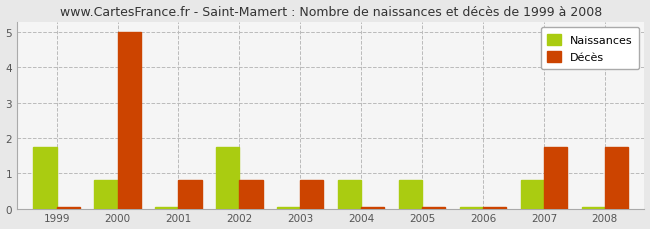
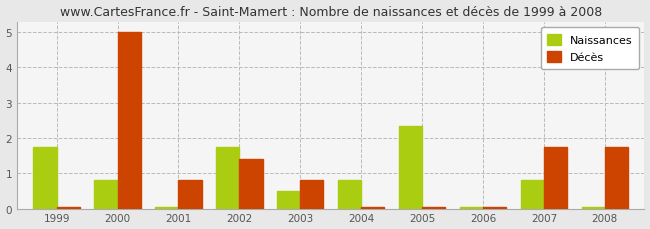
Décès/2002: 0.80 -> 1.40
Naissances/2003: 0.05 -> 0.50
Naissances/2005: 0.80 -> 2.35
